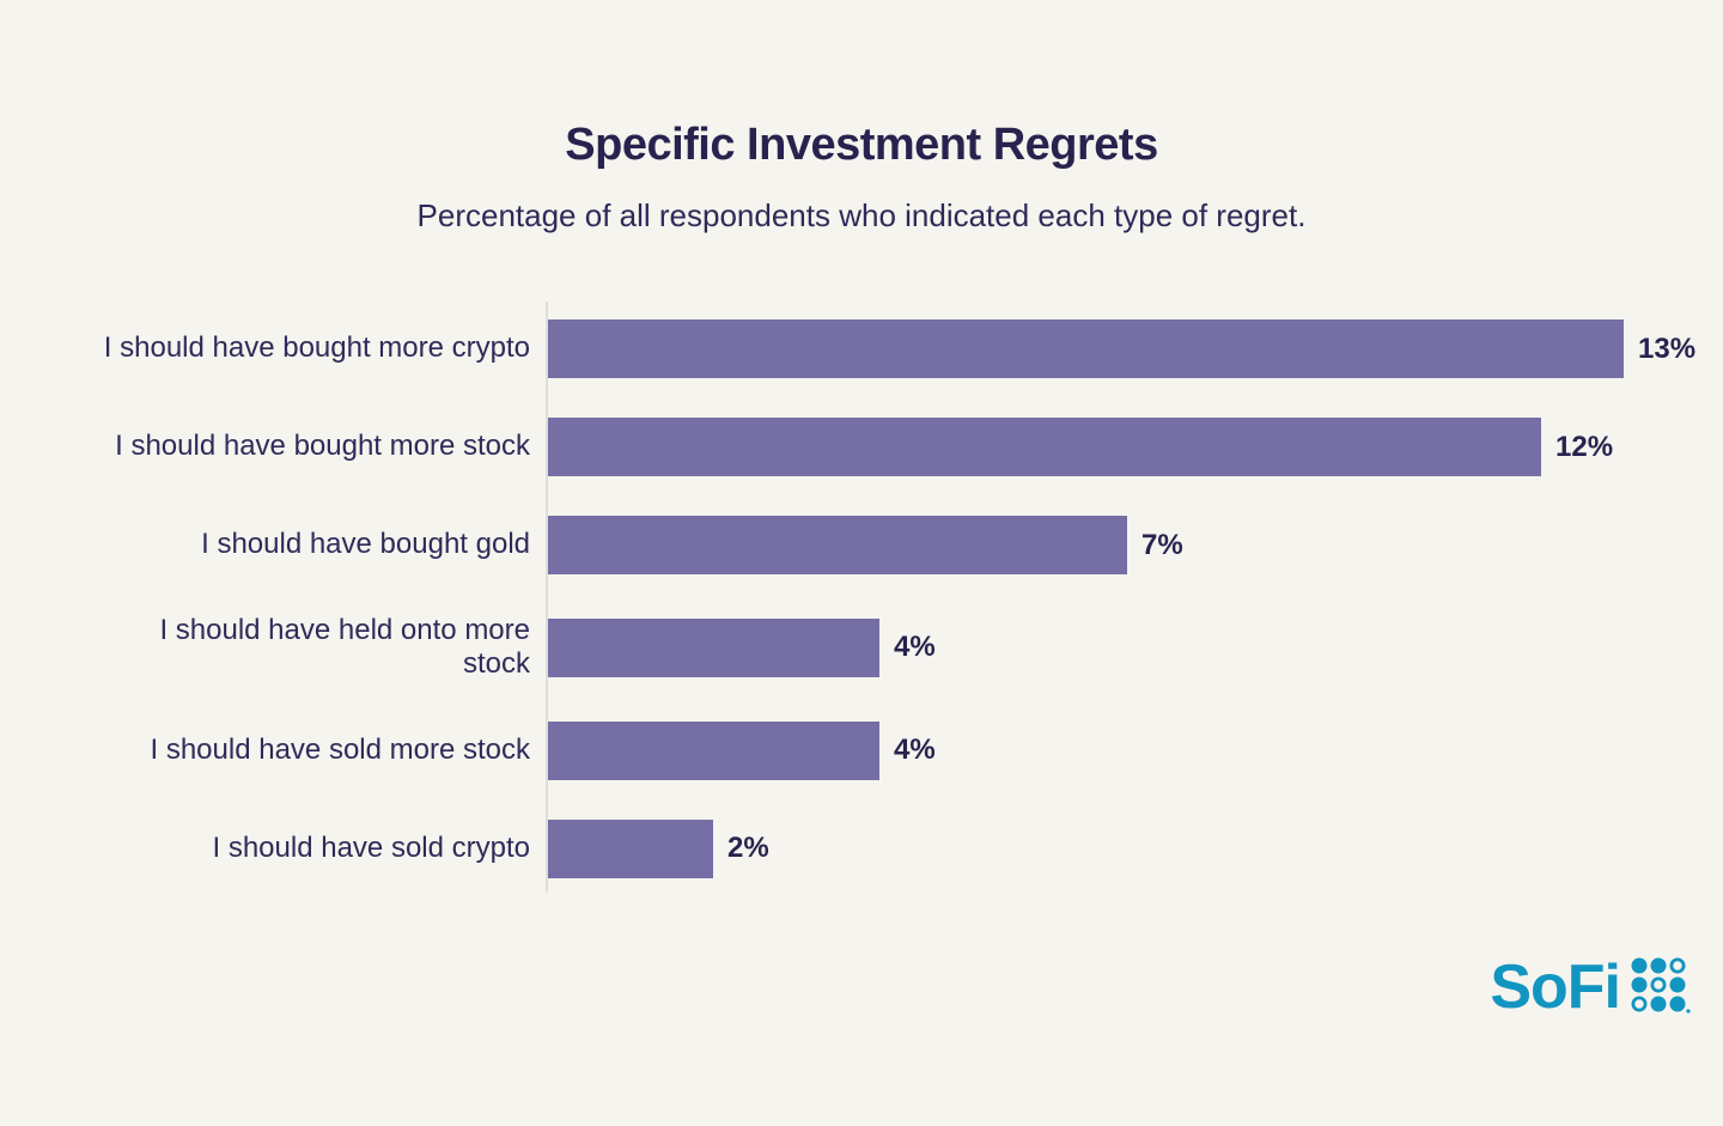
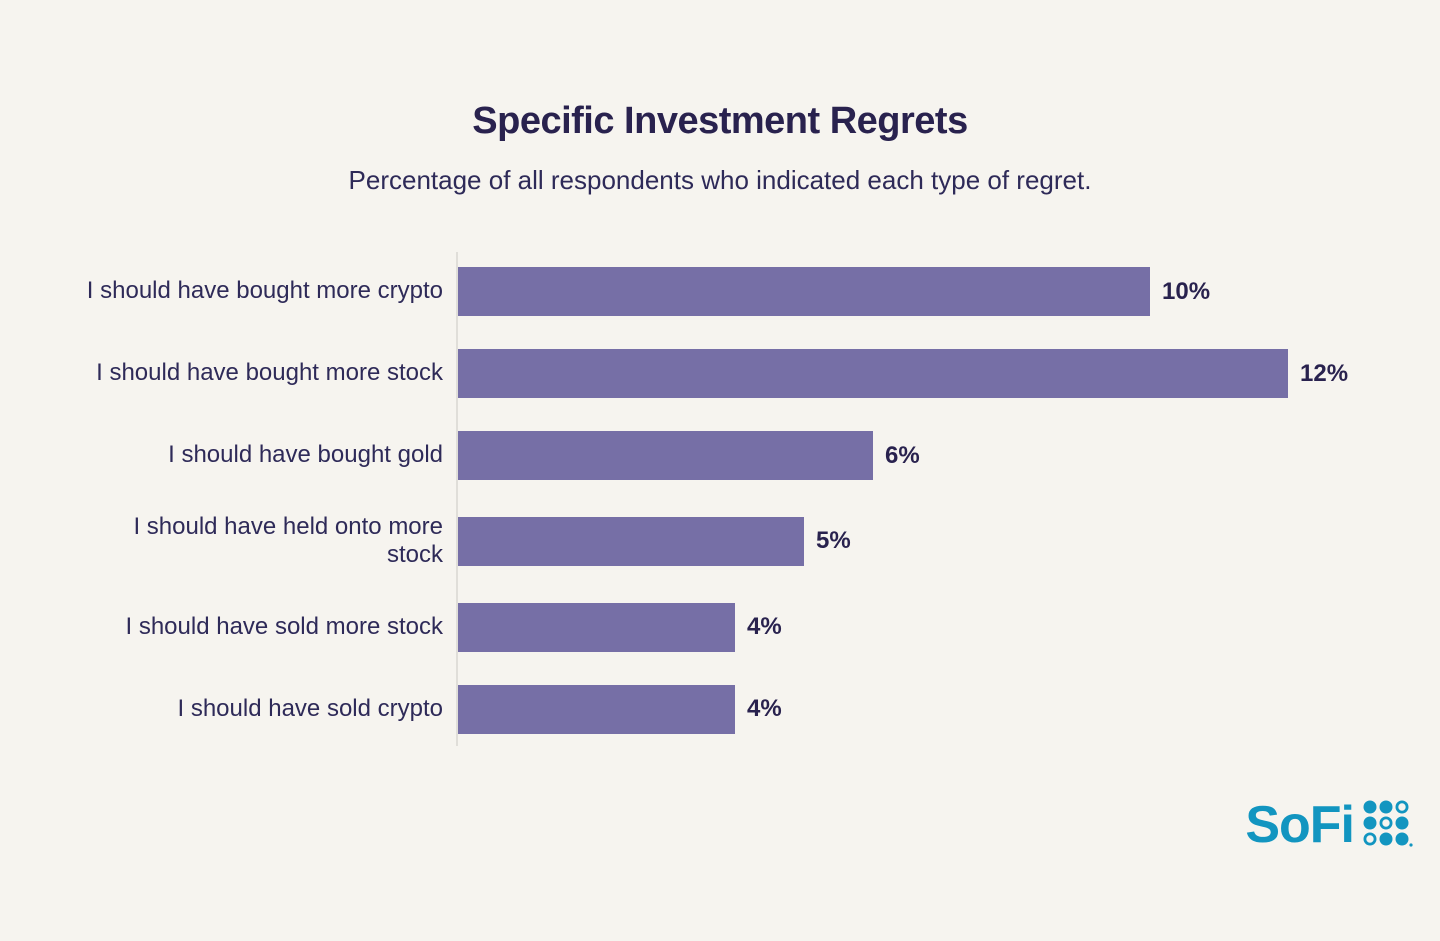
I should have bought more crypto: 13% -> 10%
I should have bought gold: 7% -> 6%
I should have held onto more stock: 4% -> 5%
I should have sold crypto: 2% -> 4%
